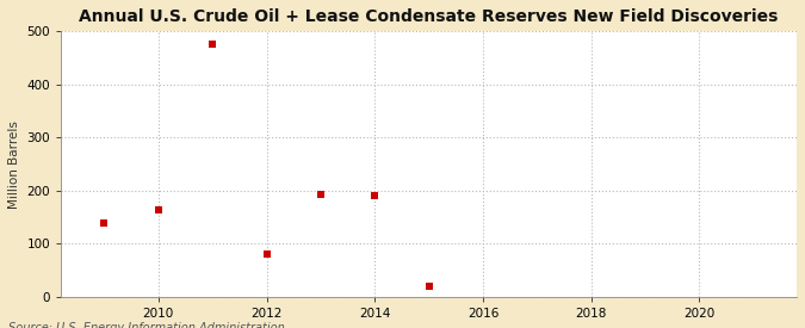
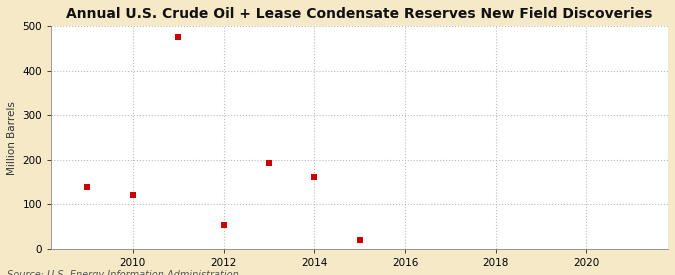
2010: 165 -> 122
2012: 80 -> 55
2014: 190 -> 162
